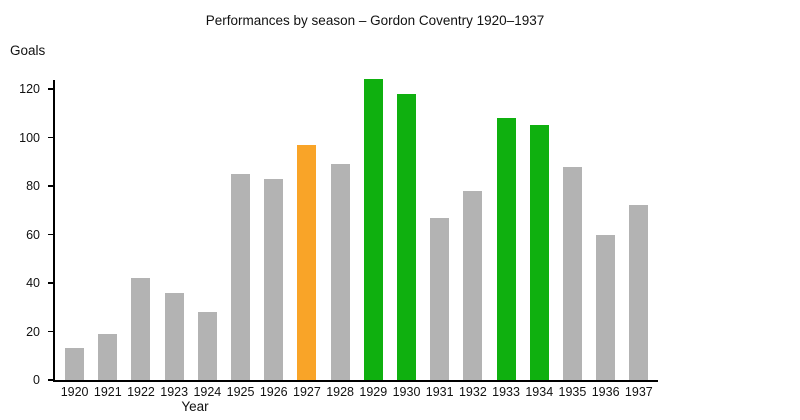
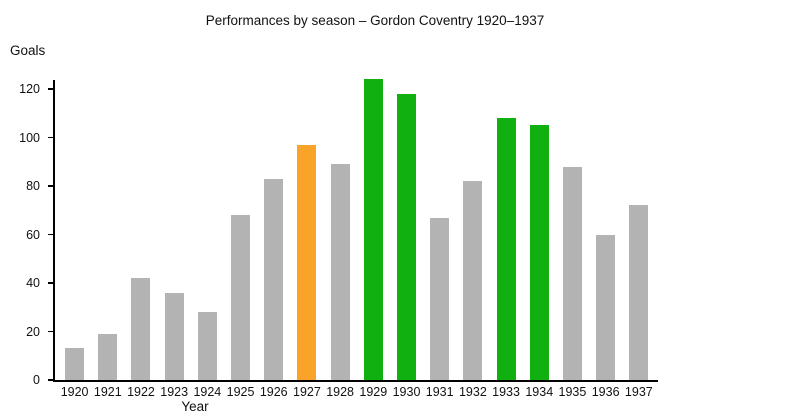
1925: 85 -> 68
1932: 78 -> 82
